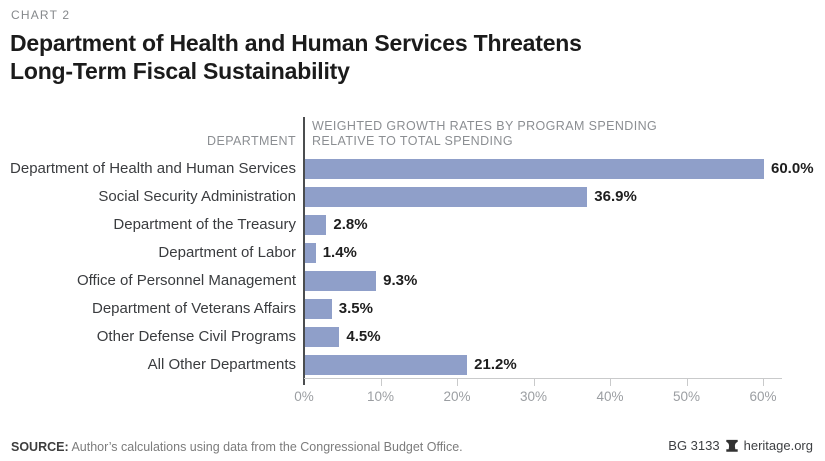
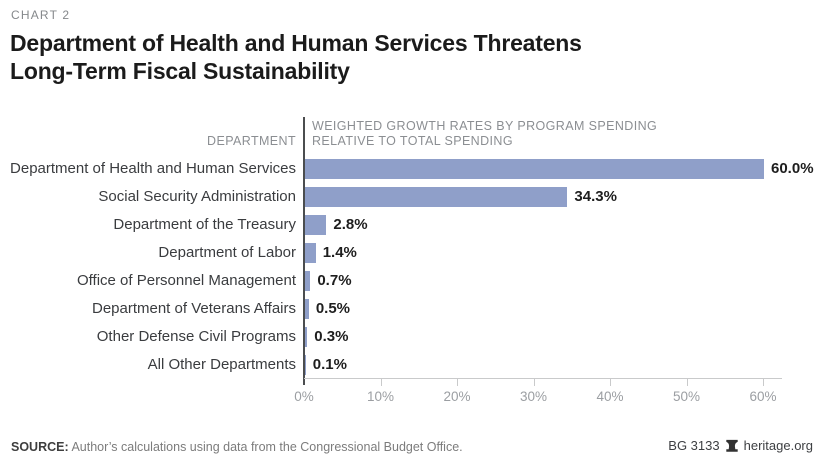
Social Security Administration: 36.9% -> 34.3%
Office of Personnel Management: 9.3% -> 0.7%
Department of Veterans Affairs: 3.5% -> 0.5%
Other Defense Civil Programs: 4.5% -> 0.3%
All Other Departments: 21.2% -> 0.1%
